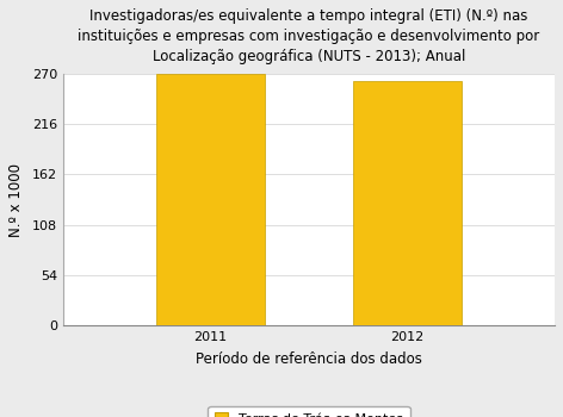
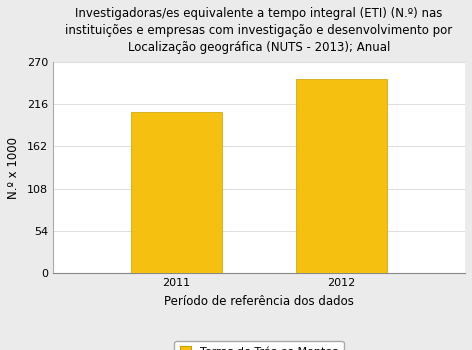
2011: 270 -> 206
2012: 263 -> 248
